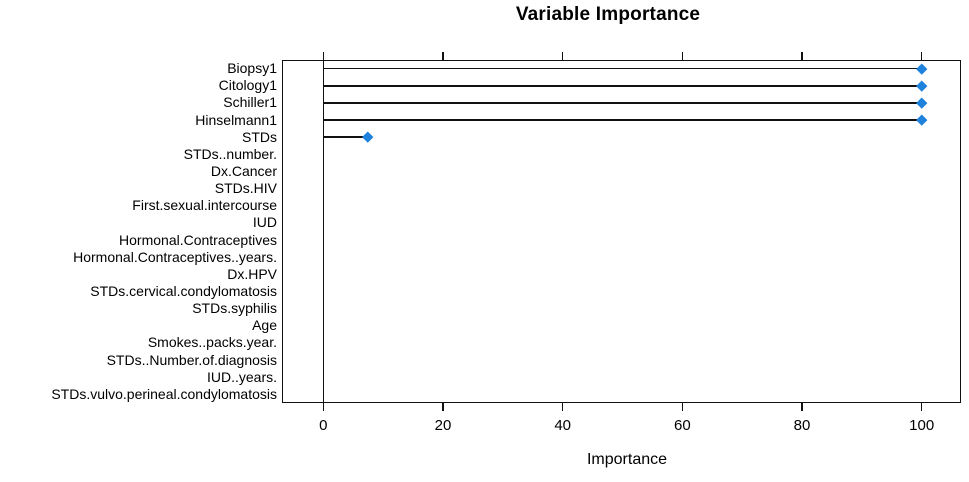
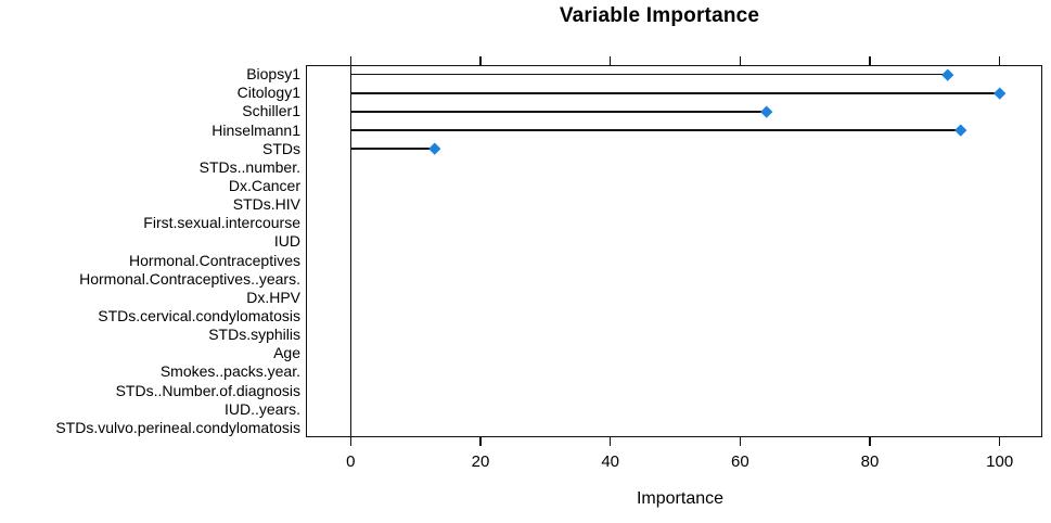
Biopsy1: 100 -> 92
Schiller1: 100 -> 64
Hinselmann1: 100 -> 94
STDs: 8 -> 13
